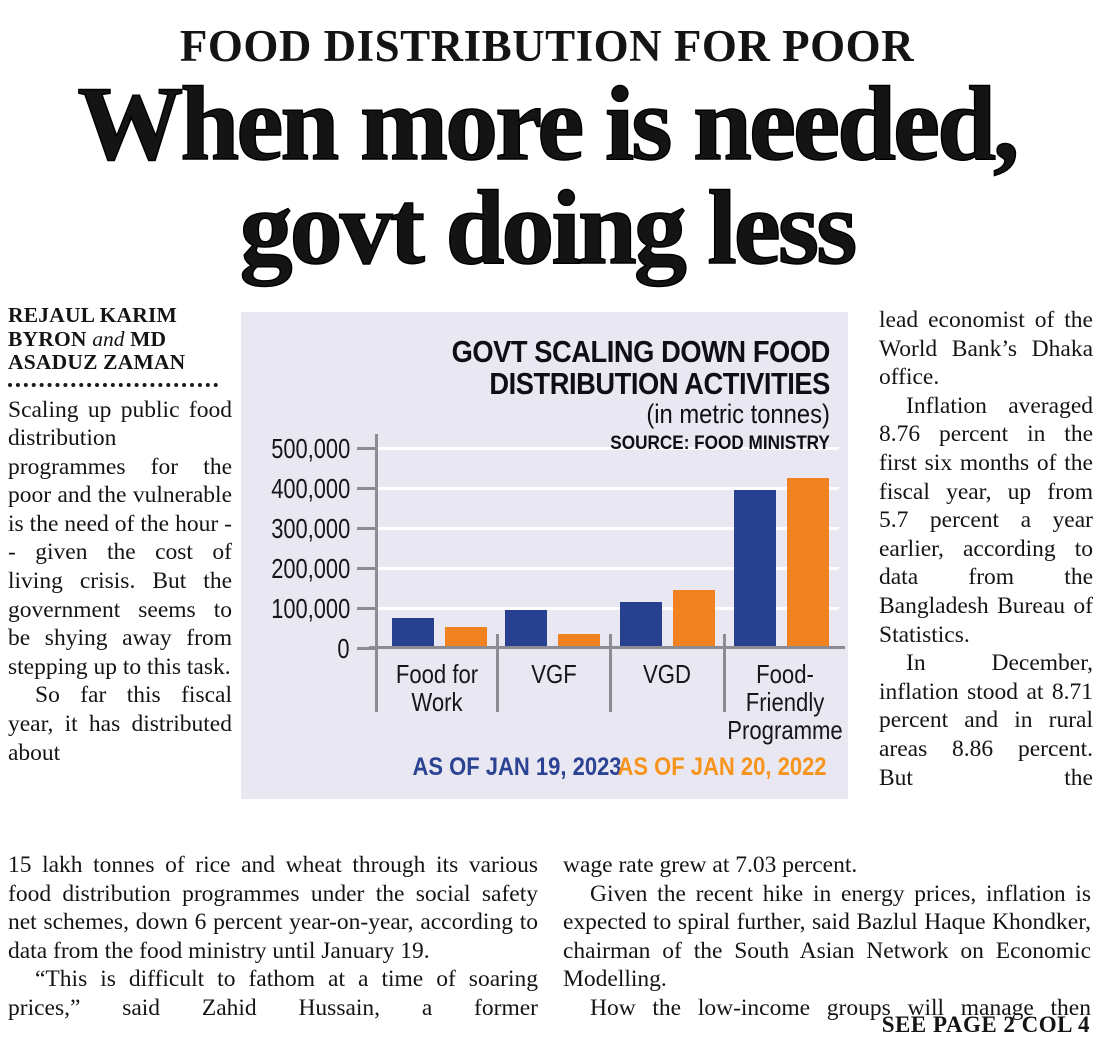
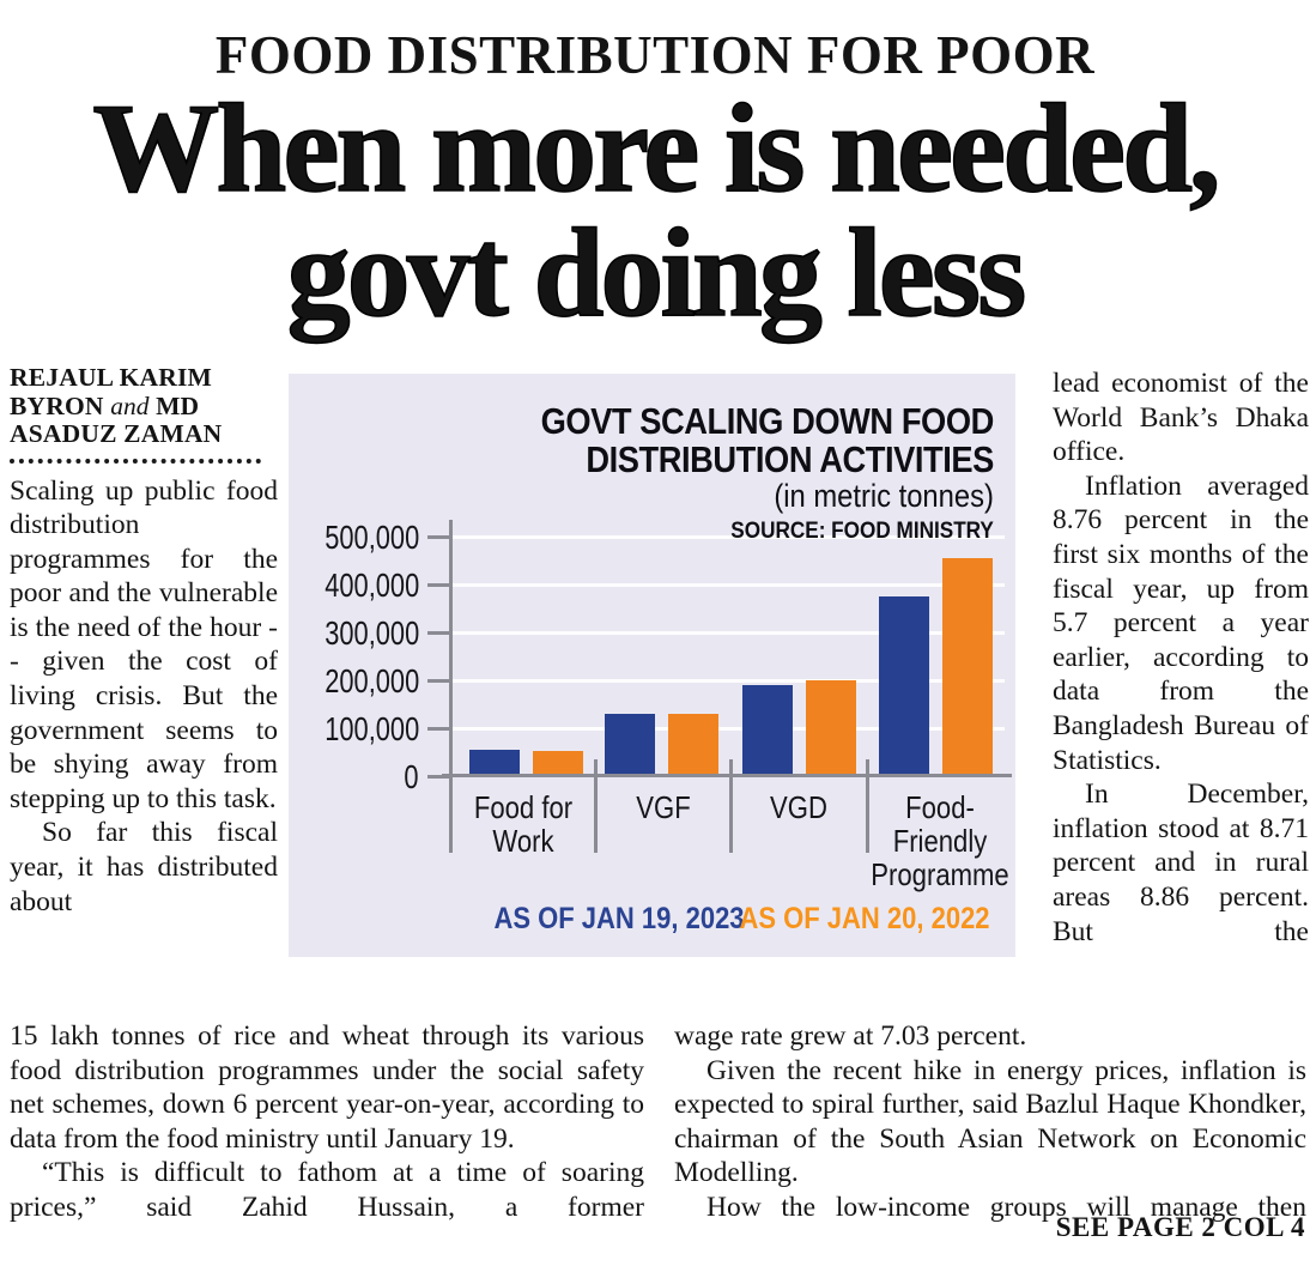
AS OF JAN 19, 2023/Food for Work: 70000 -> 50000
AS OF JAN 19, 2023/VGF: 90000 -> 120000
AS OF JAN 20, 2022/VGF: 30000 -> 120000
AS OF JAN 19, 2023/VGD: 110000 -> 180000
AS OF JAN 20, 2022/VGD: 140000 -> 200000
AS OF JAN 19, 2023/Food- Friendly Programme: 390000 -> 370000
AS OF JAN 20, 2022/Food- Friendly Programme: 420000 -> 450000
